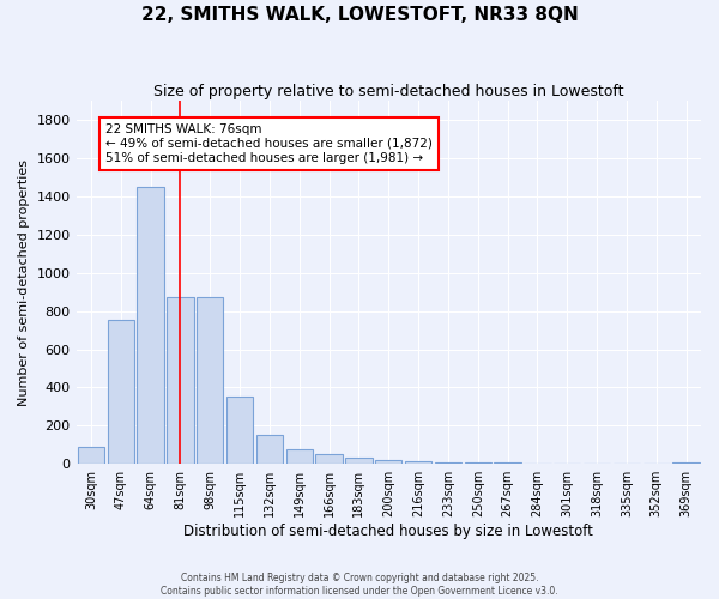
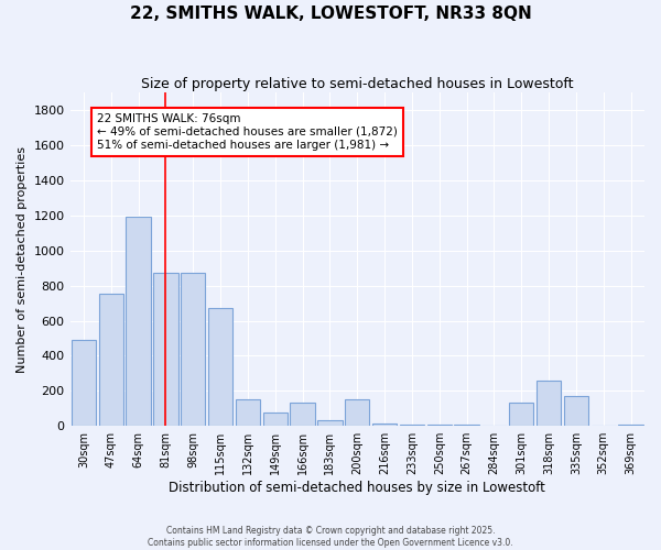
30sqm: 90 -> 490
64sqm: 1450 -> 1190
115sqm: 360 -> 670
166sqm: 50 -> 130
200sqm: 20 -> 150
301sqm: 0 -> 130
318sqm: 0 -> 260
335sqm: 0 -> 170
